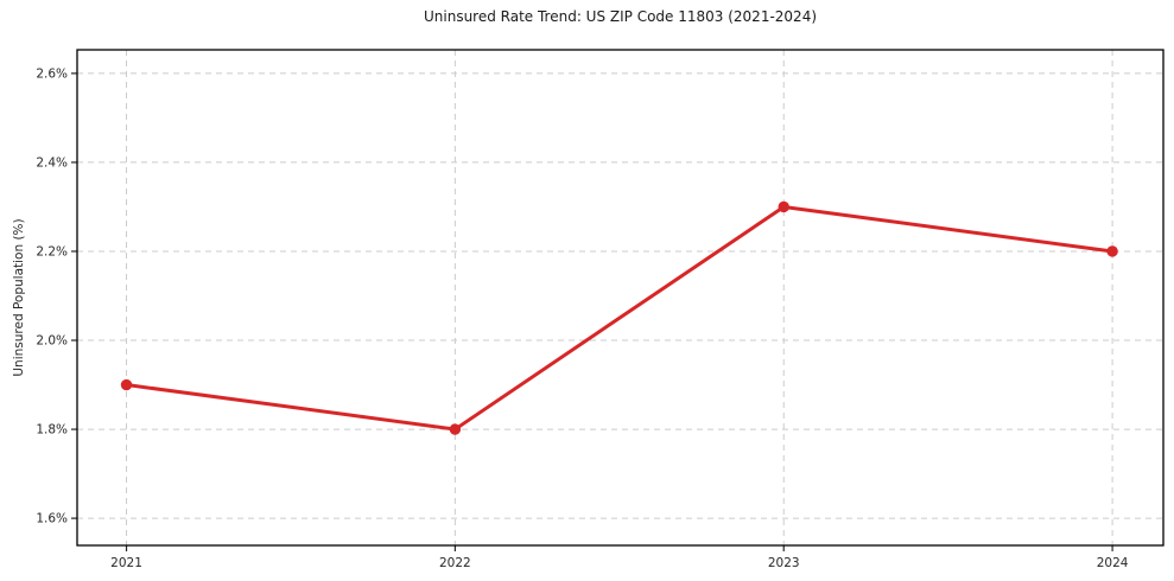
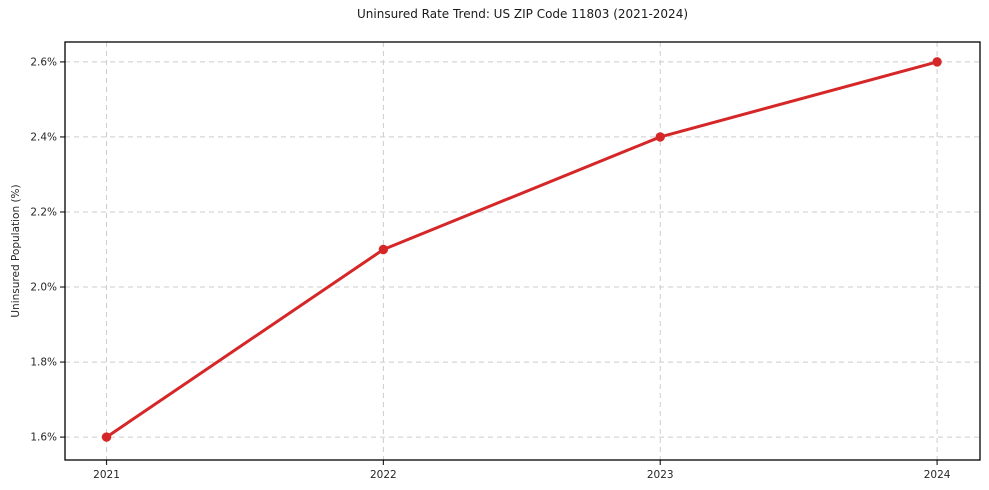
2021: 1.9% -> 1.6%
2022: 1.8% -> 2.1%
2023: 2.3% -> 2.4%
2024: 2.2% -> 2.6%
